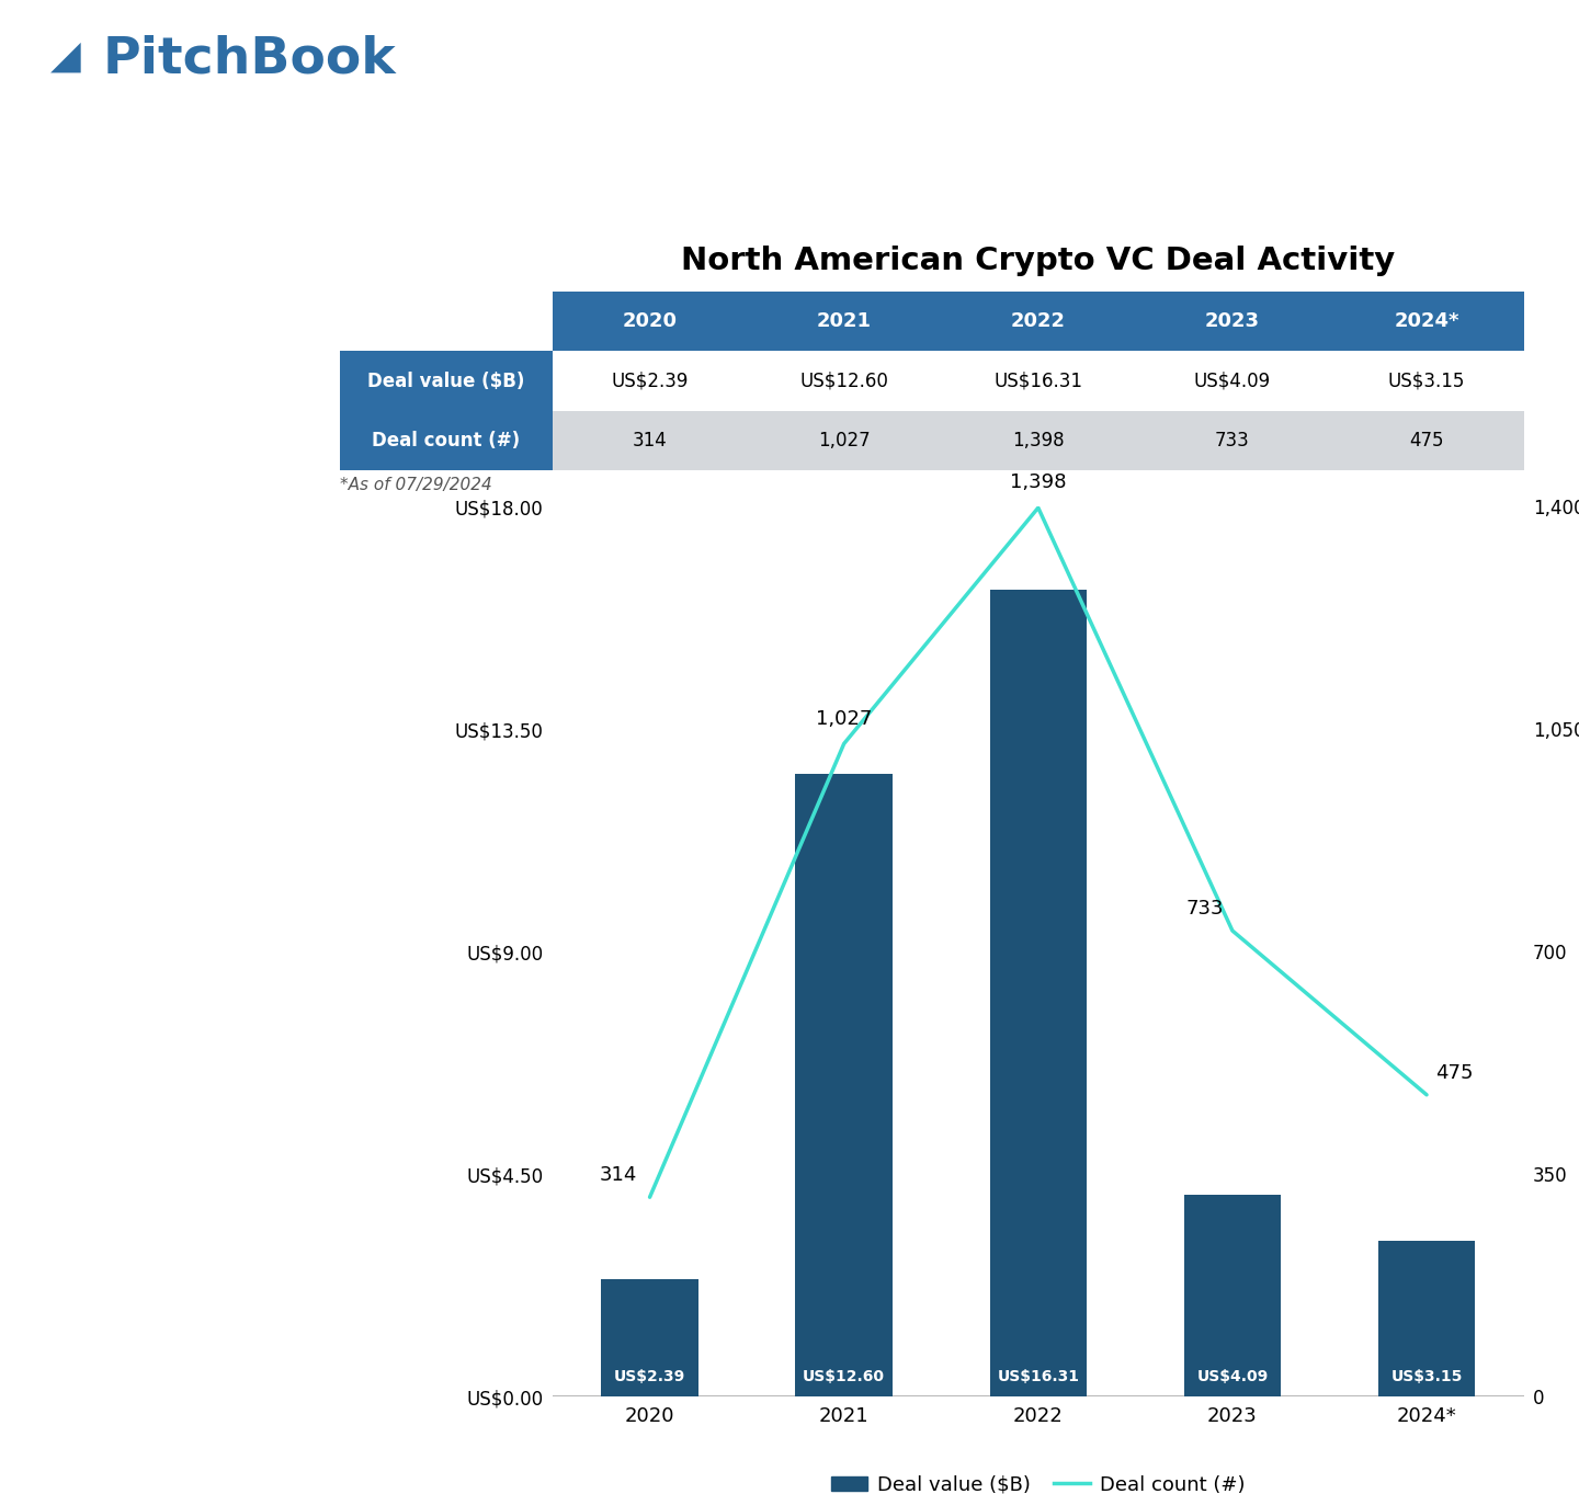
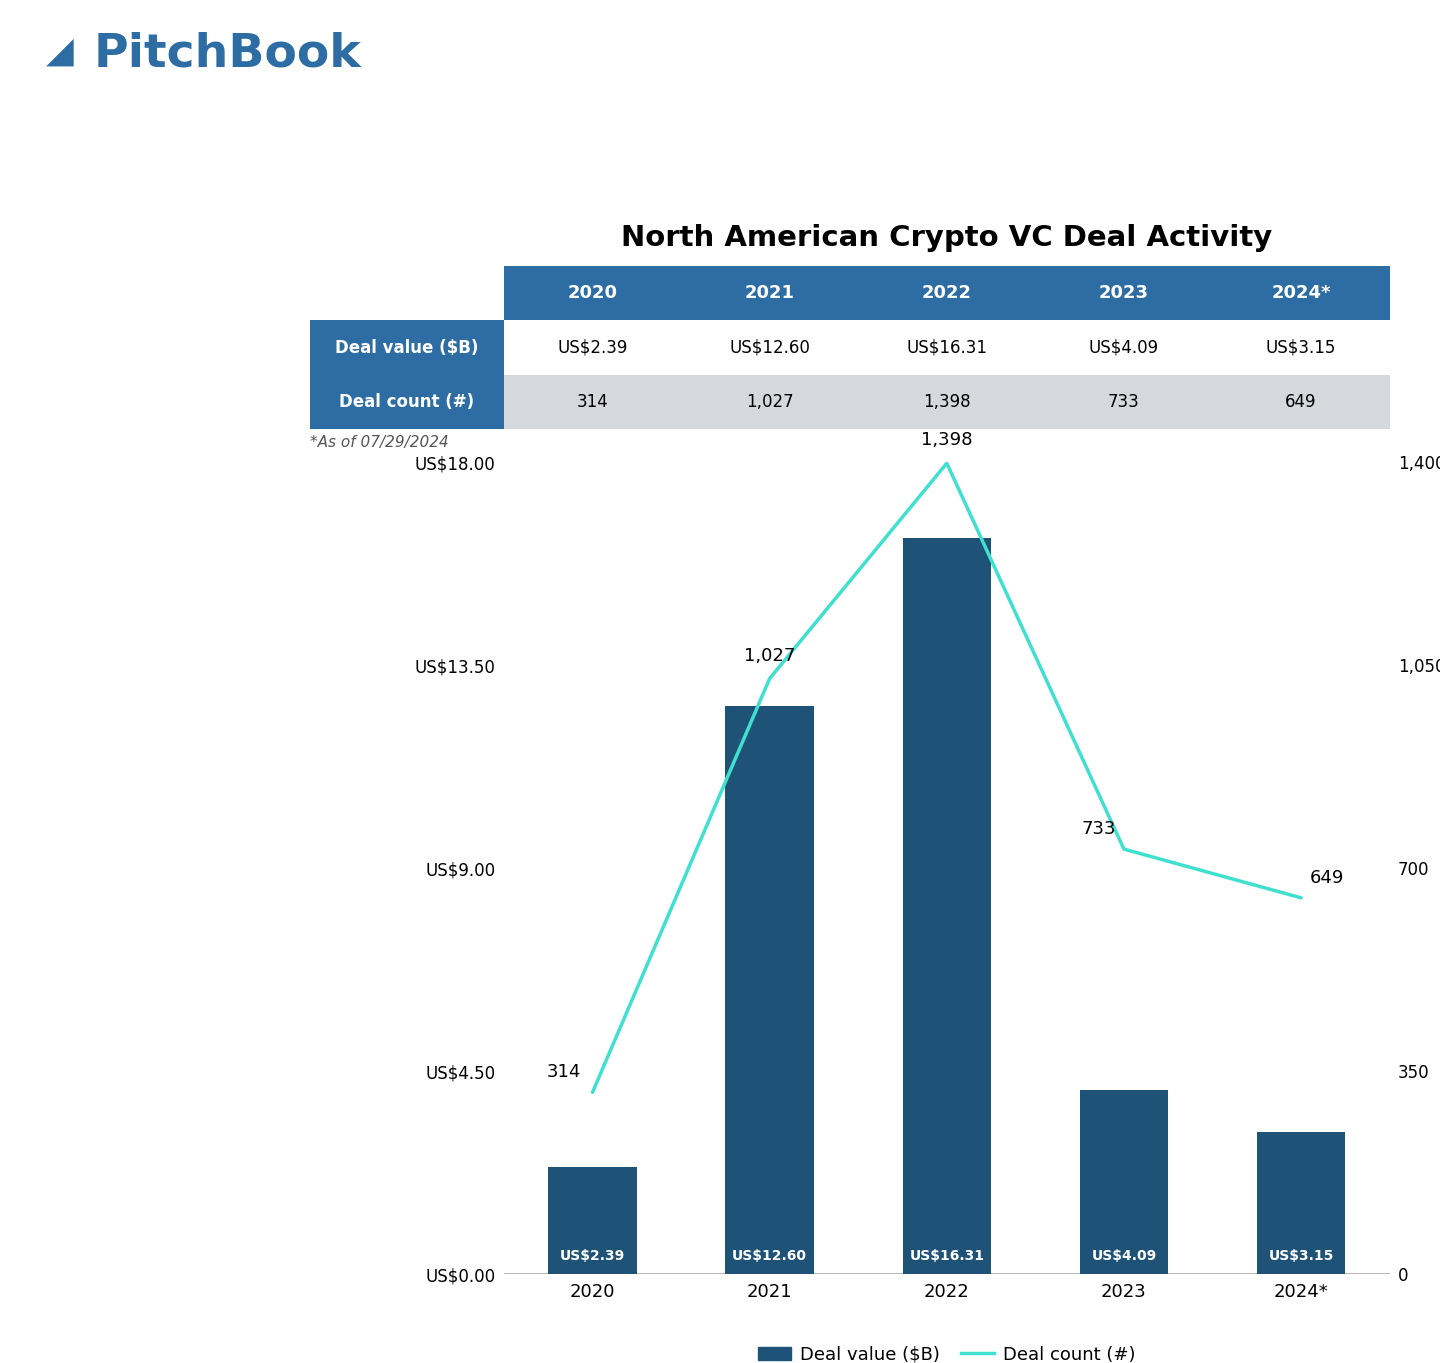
Deal count (#)/2024*: 475 -> 649
